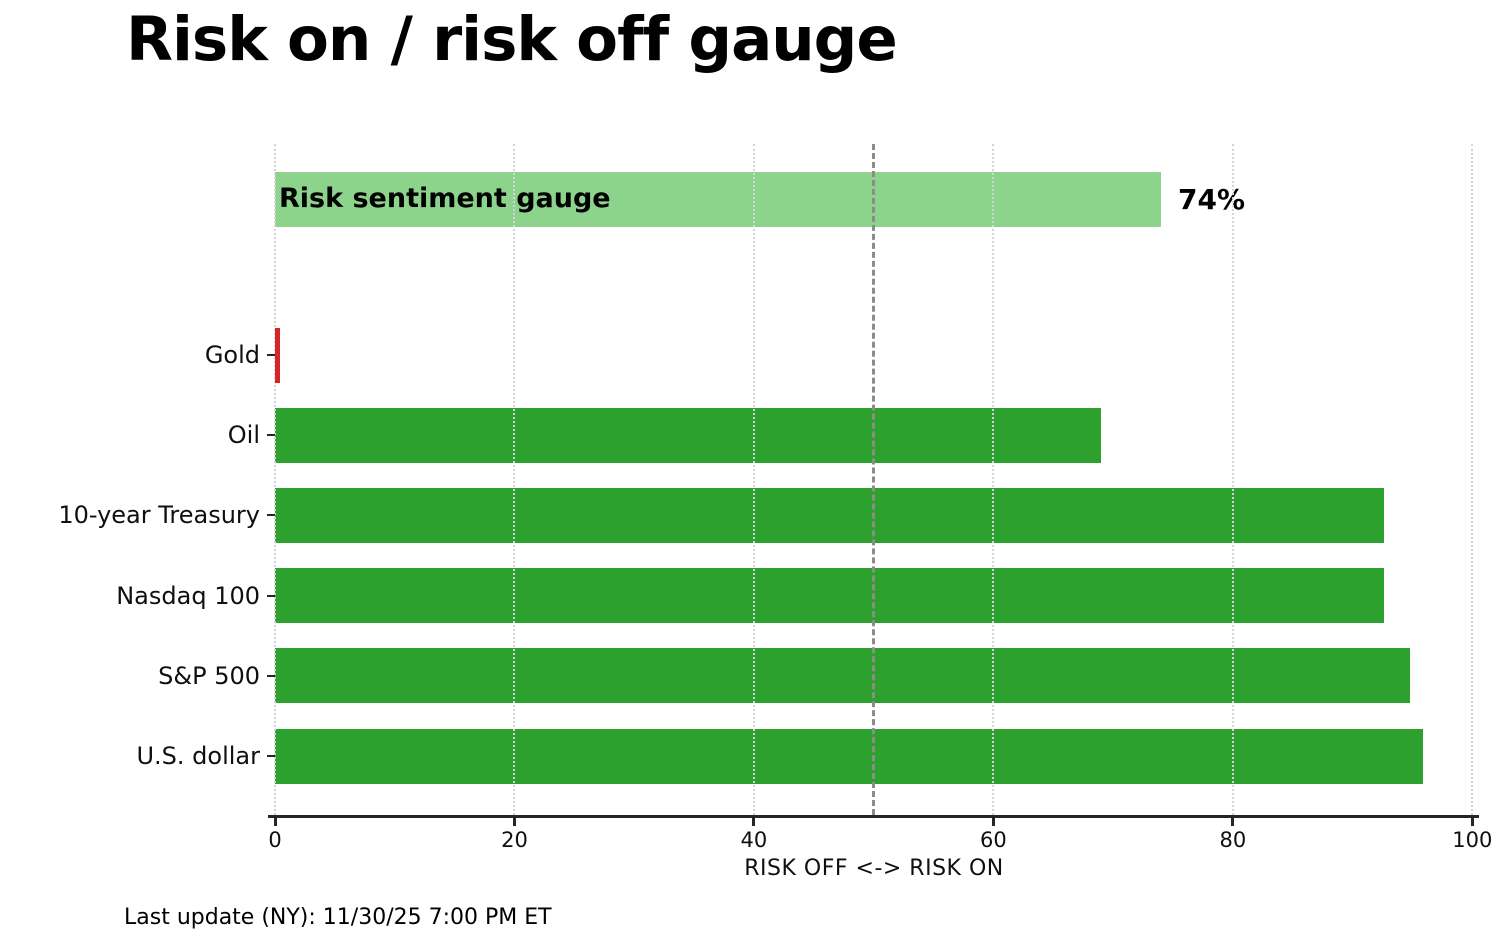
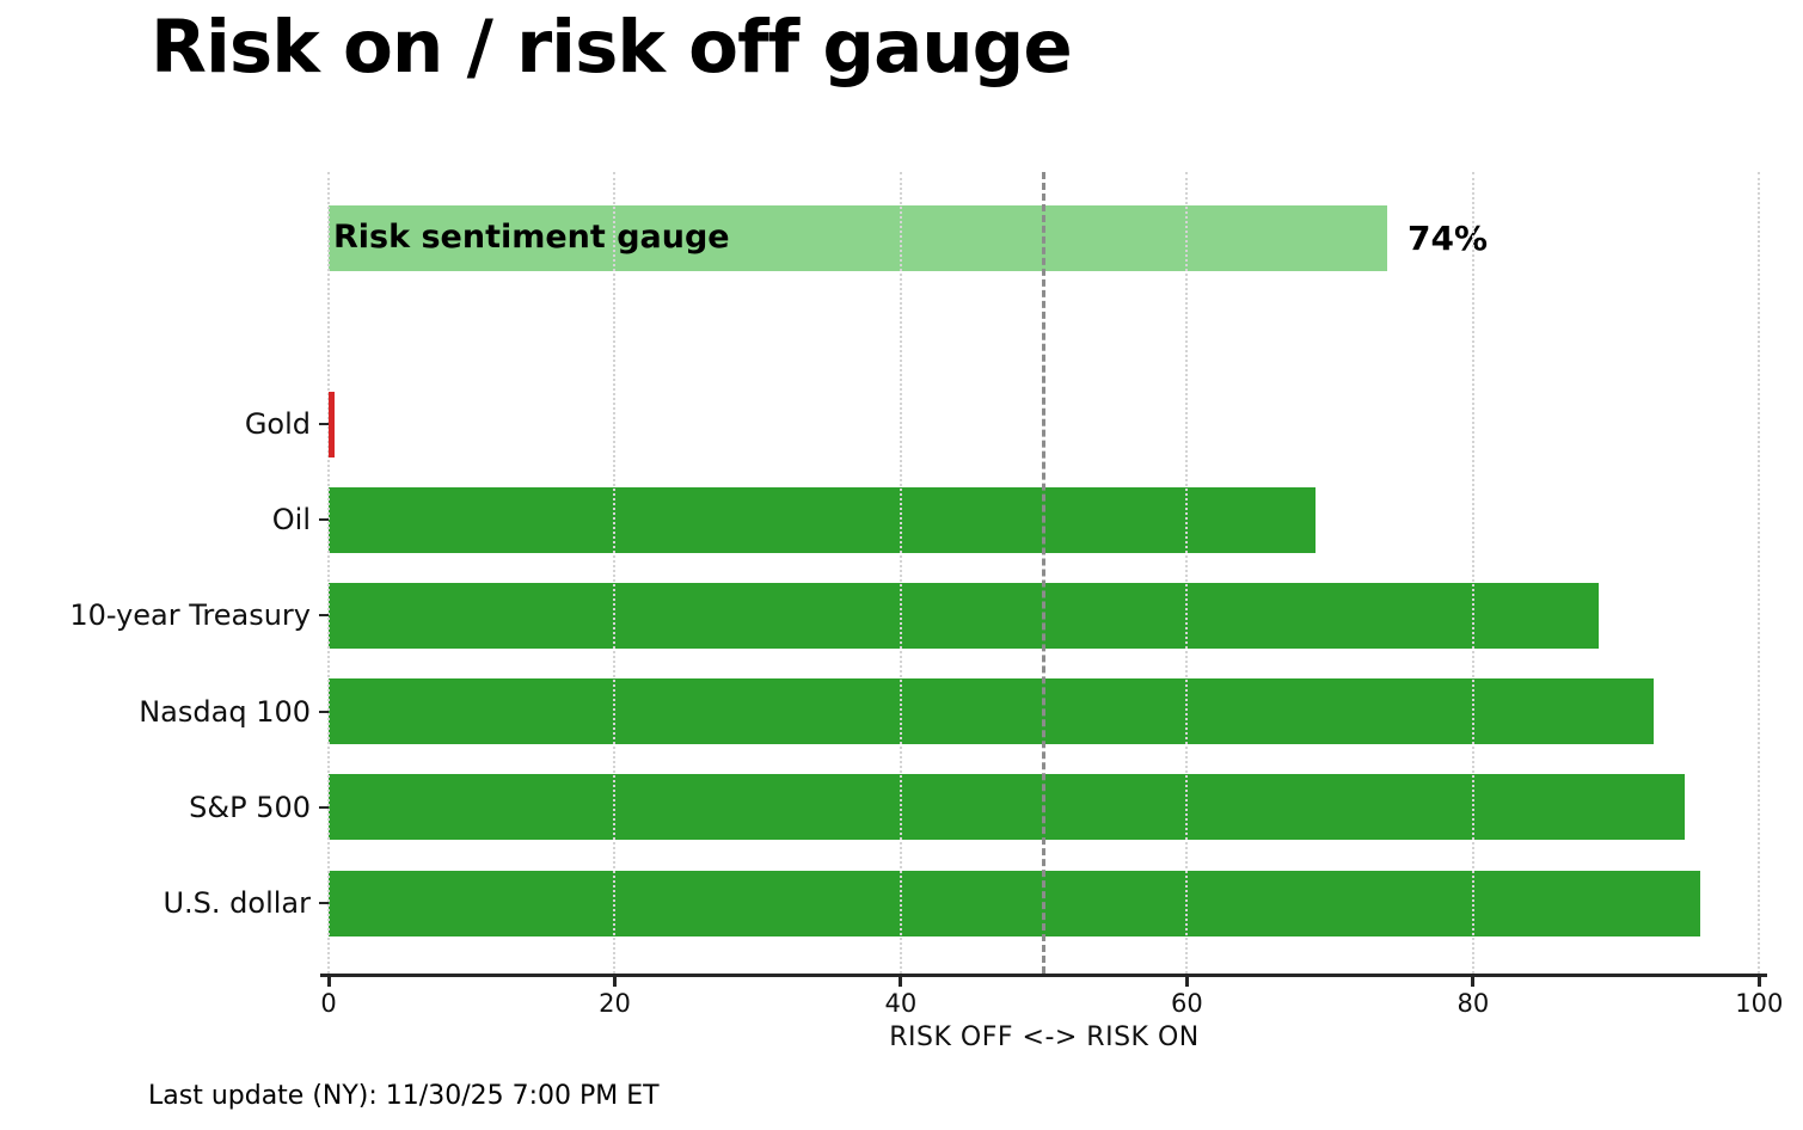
10-year Treasury: 92.6 -> 88.8
